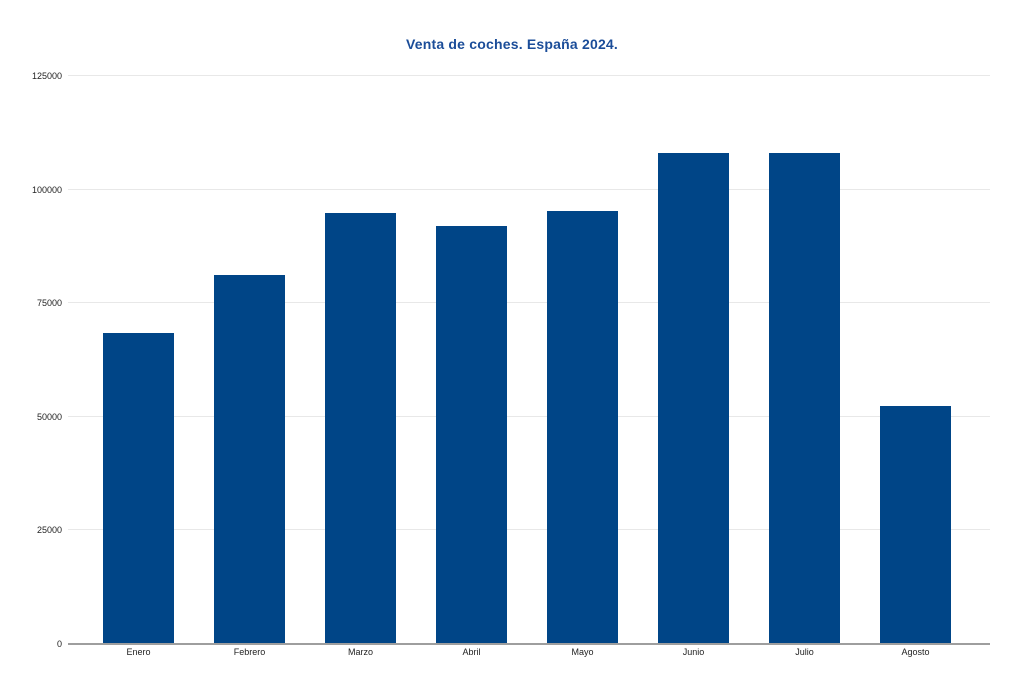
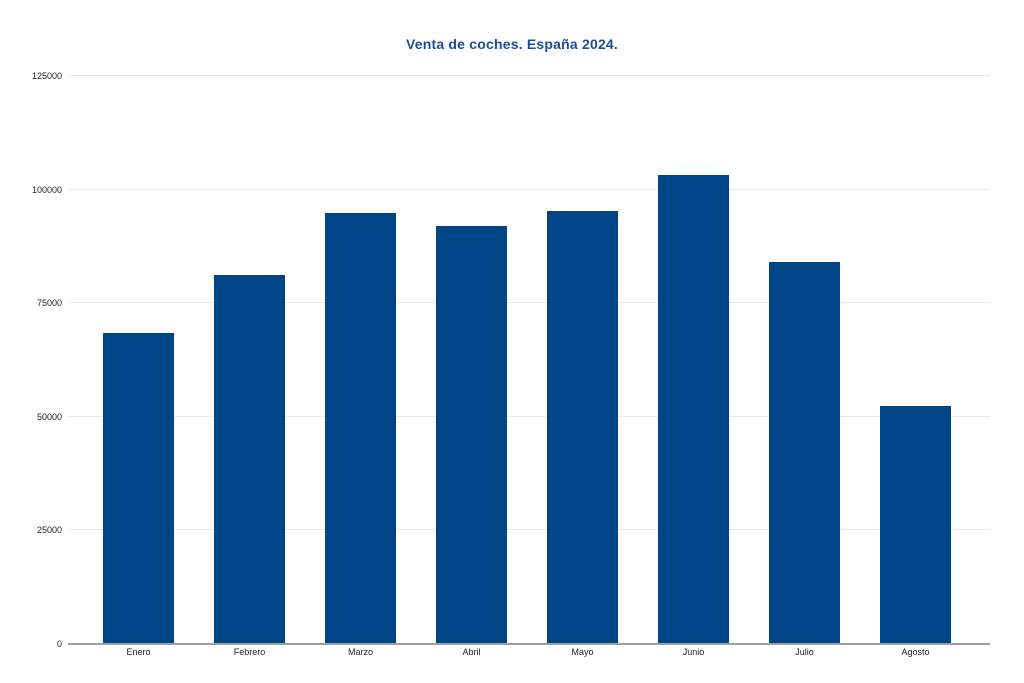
Junio: 108000 -> 103000
Julio: 108000 -> 84000
